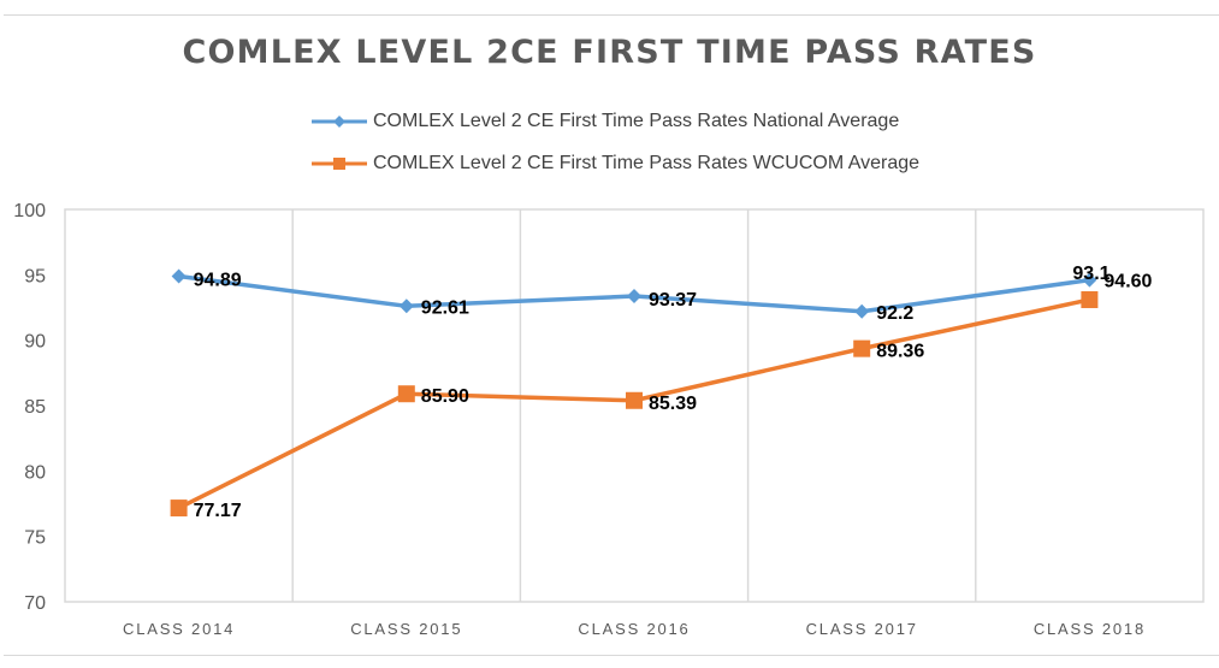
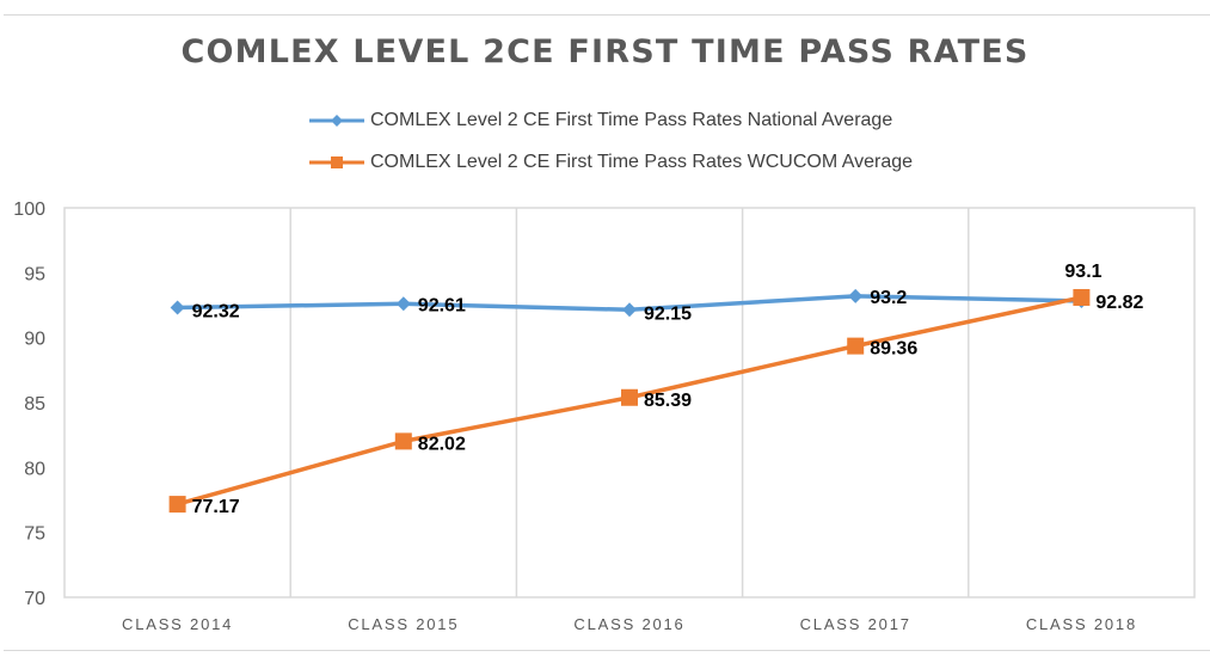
COMLEX Level 2 CE First Time Pass Rates National Average/CLASS 2014: 94.89 -> 92.32
COMLEX Level 2 CE First Time Pass Rates WCUCOM Average/CLASS 2015: 85.90 -> 82.02
COMLEX Level 2 CE First Time Pass Rates National Average/CLASS 2016: 93.37 -> 92.15
COMLEX Level 2 CE First Time Pass Rates National Average/CLASS 2017: 92.2 -> 93.2
COMLEX Level 2 CE First Time Pass Rates National Average/CLASS 2018: 94.60 -> 92.82
